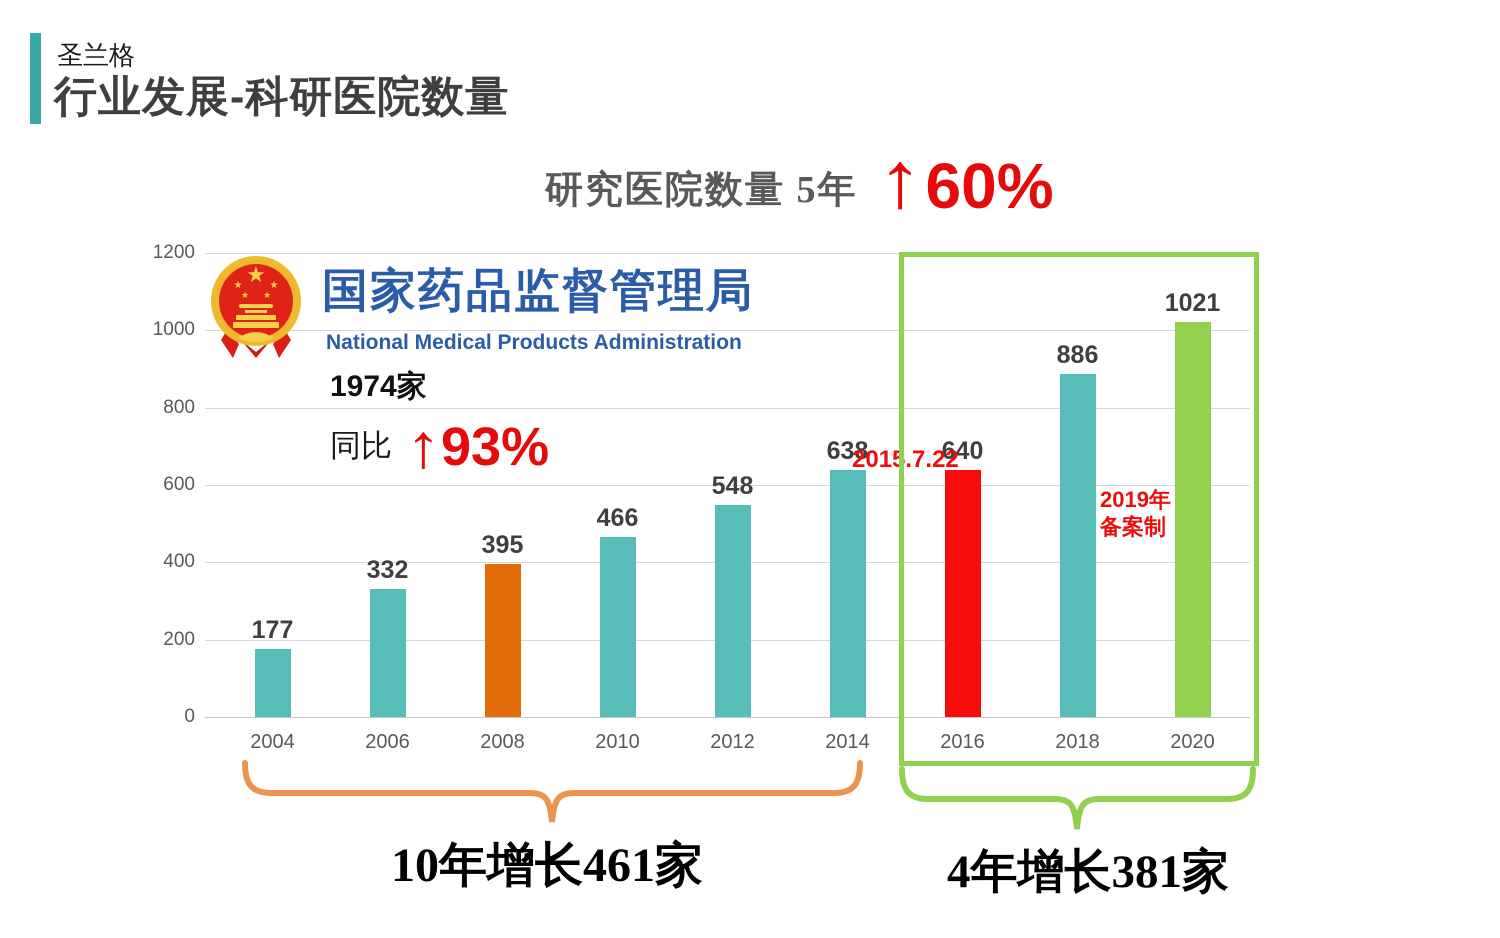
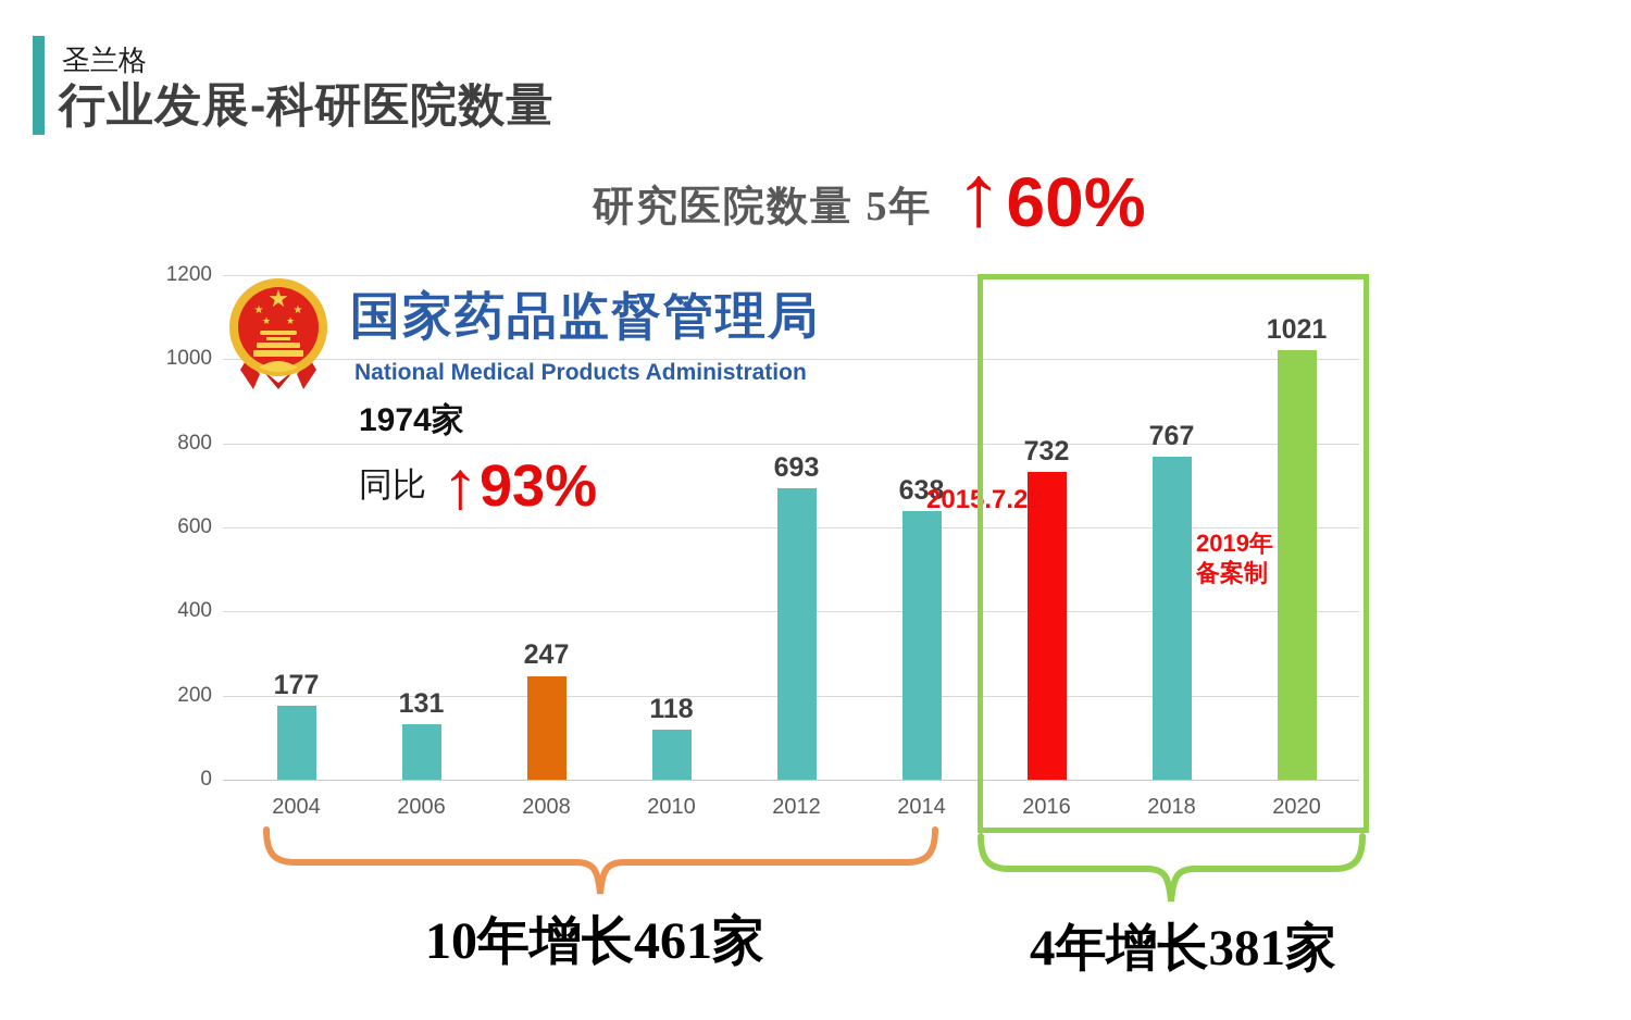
2006: 332 -> 131
2008: 395 -> 247
2010: 466 -> 118
2012: 548 -> 693
2016: 640 -> 732
2018: 886 -> 767
